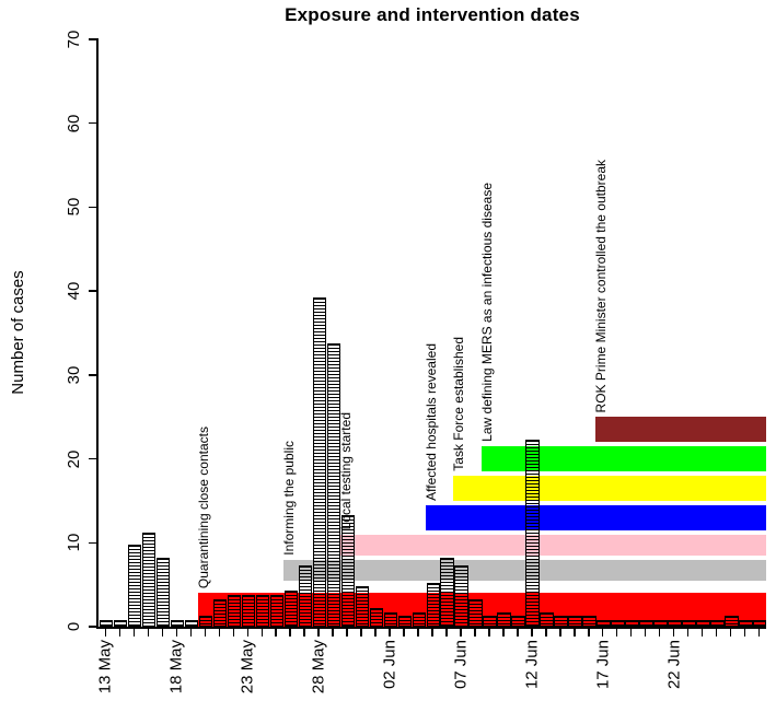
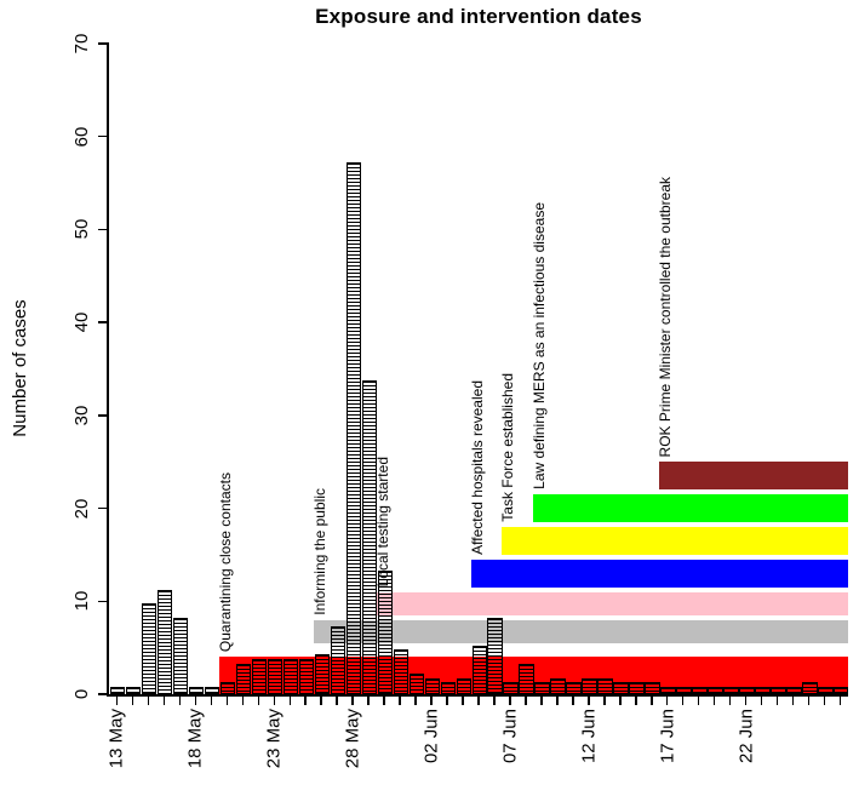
28 May: 39 -> 57
07 Jun: 7 -> 1
12 Jun: 22 -> 2
